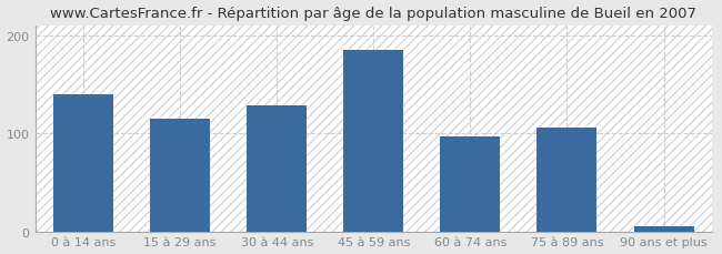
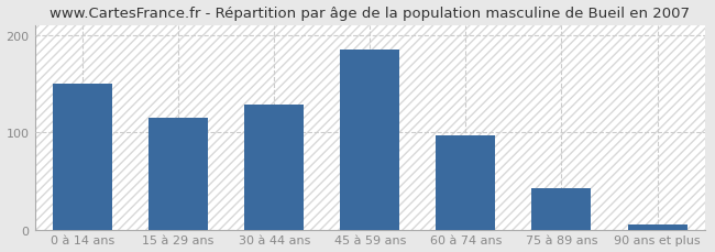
0 à 14 ans: 140 -> 150
75 à 89 ans: 106 -> 42
